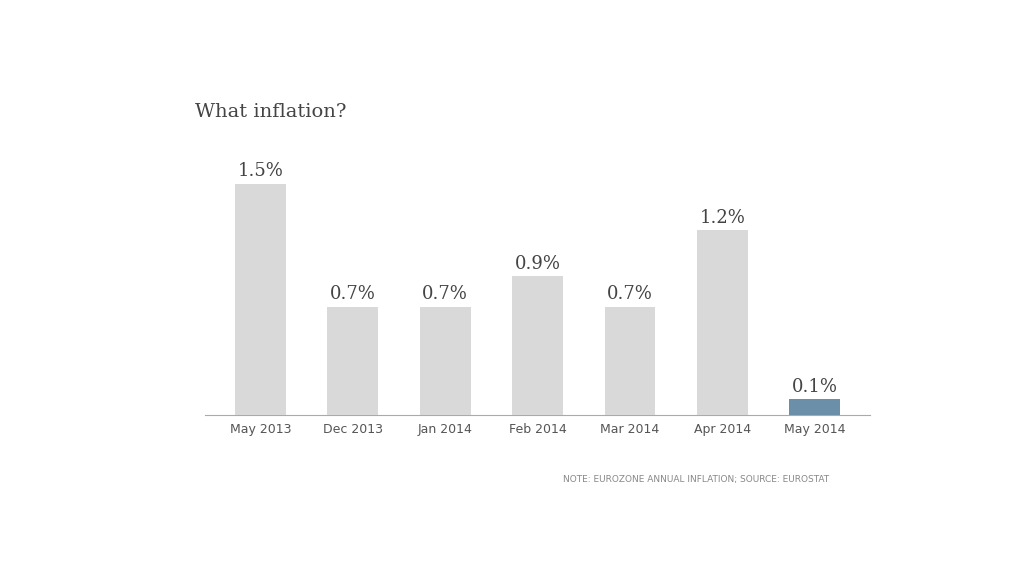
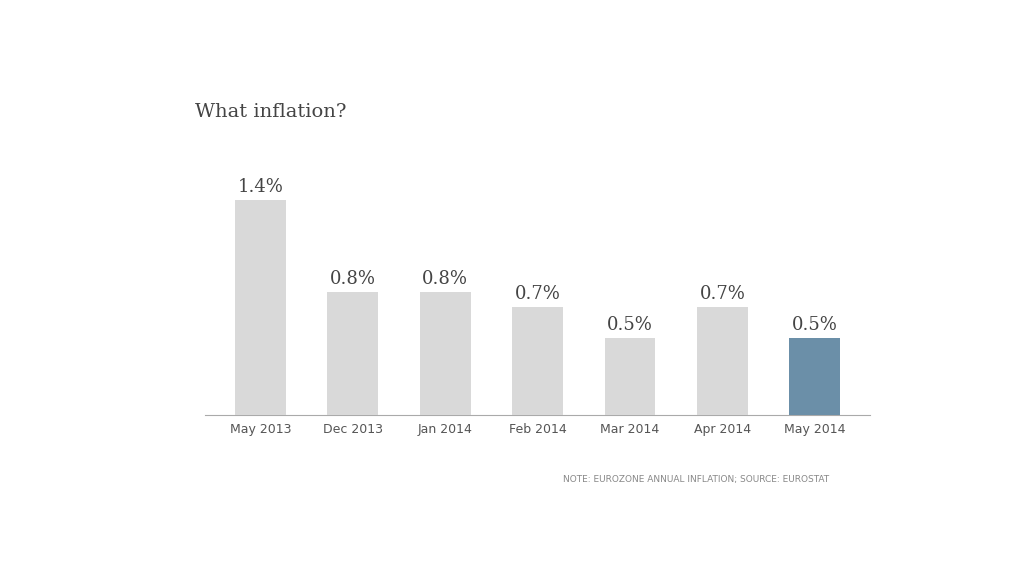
May 2013: 1.5% -> 1.4%
Dec 2013: 0.7% -> 0.8%
Jan 2014: 0.7% -> 0.8%
Feb 2014: 0.9% -> 0.7%
Mar 2014: 0.7% -> 0.5%
Apr 2014: 1.2% -> 0.7%
May 2014: 0.1% -> 0.5%
